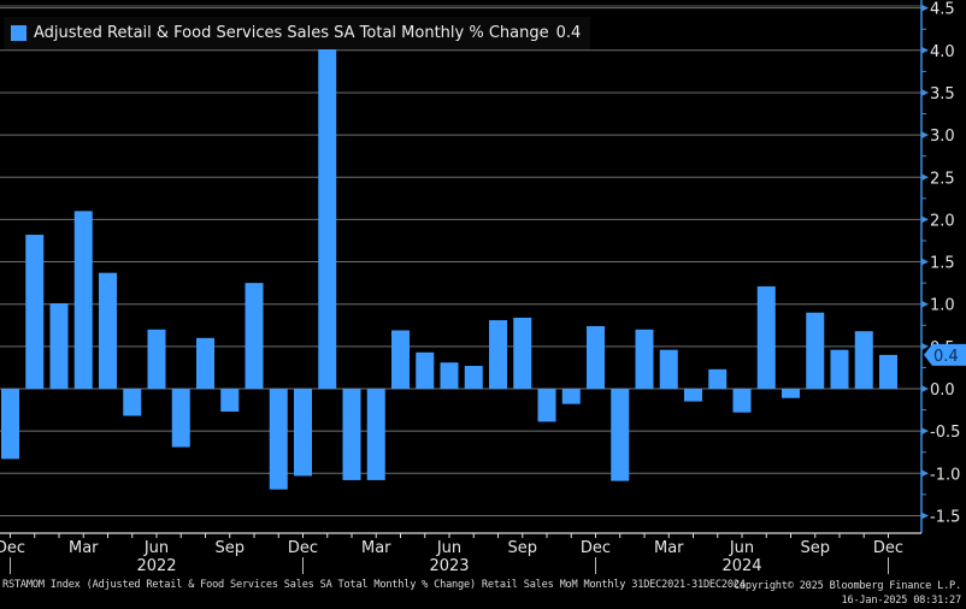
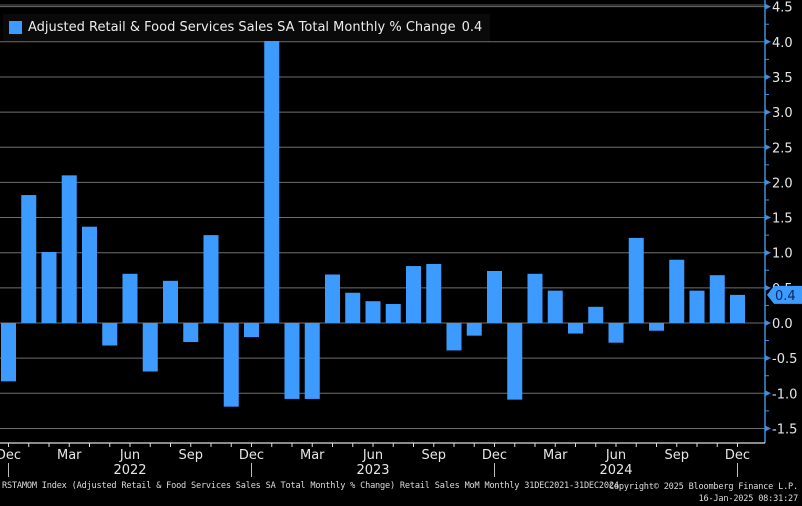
Dec 2022: -1.0 -> -0.2
